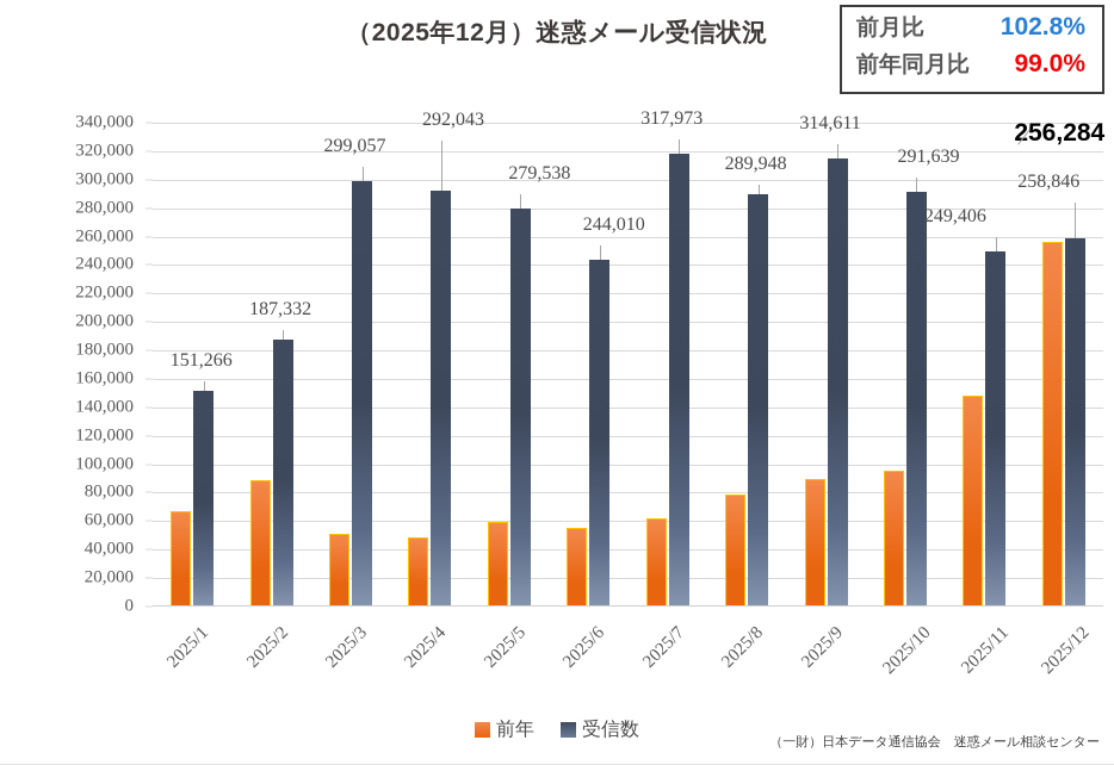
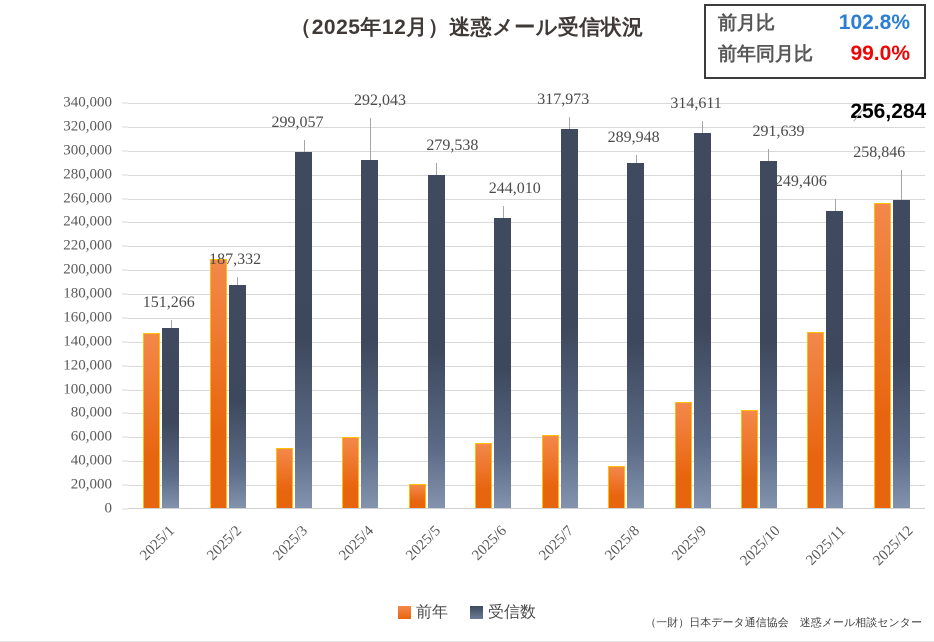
前年/2025/1: 67000 -> 147000
前年/2025/2: 88000 -> 209000
前年/2025/4: 49000 -> 60000
前年/2025/5: 60000 -> 21000
前年/2025/8: 79000 -> 36000
前年/2025/10: 96000 -> 83000
